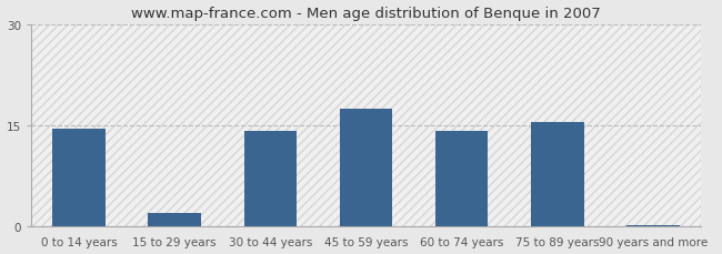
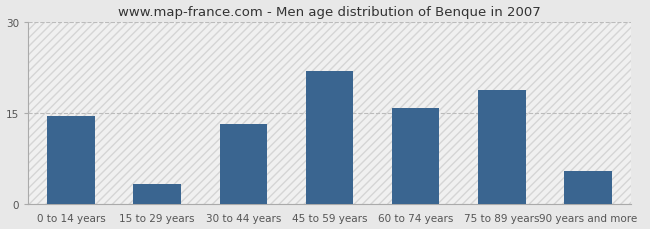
15 to 29 years: 2.0 -> 3.4
30 to 44 years: 14.2 -> 13.2
45 to 59 years: 17.5 -> 21.8
60 to 74 years: 14.2 -> 15.8
75 to 89 years: 15.5 -> 18.8
90 years and more: 0.2 -> 5.4
